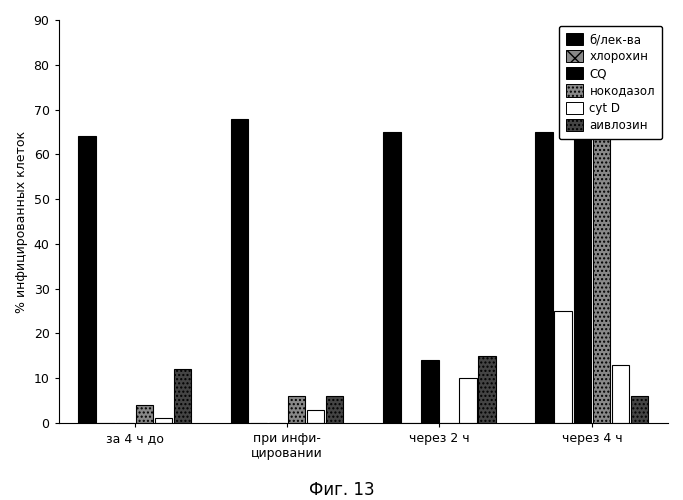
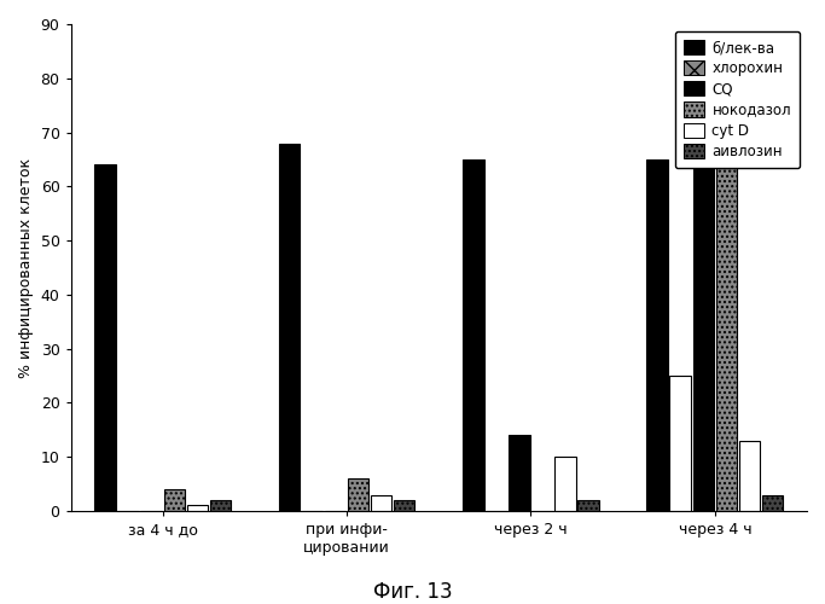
аивлозин/за 4 ч до: 12 -> 2
аивлозин/при инфи- цировании: 6 -> 2
аивлозин/через 2 ч: 15 -> 2
аивлозин/через 4 ч: 6 -> 3
